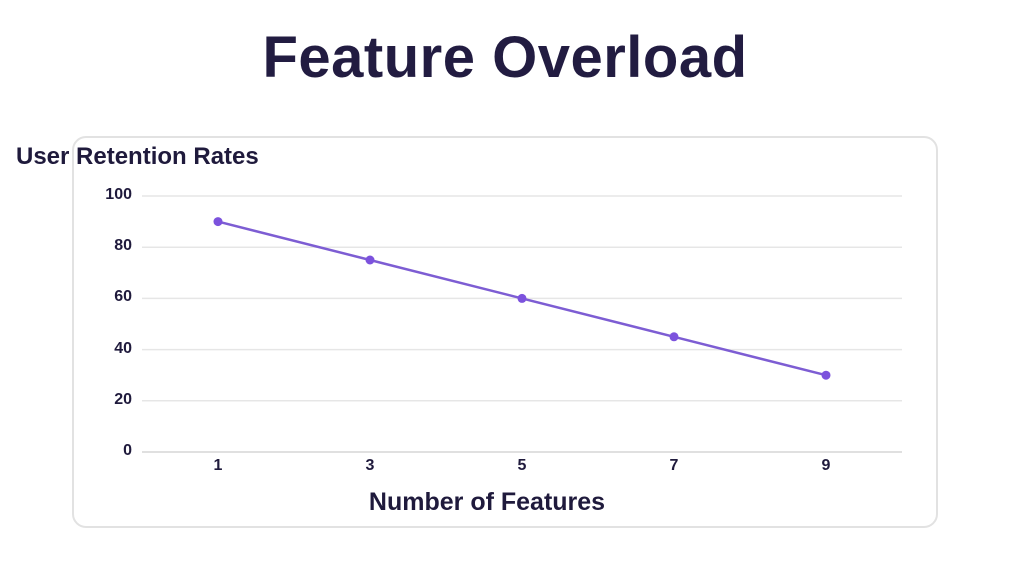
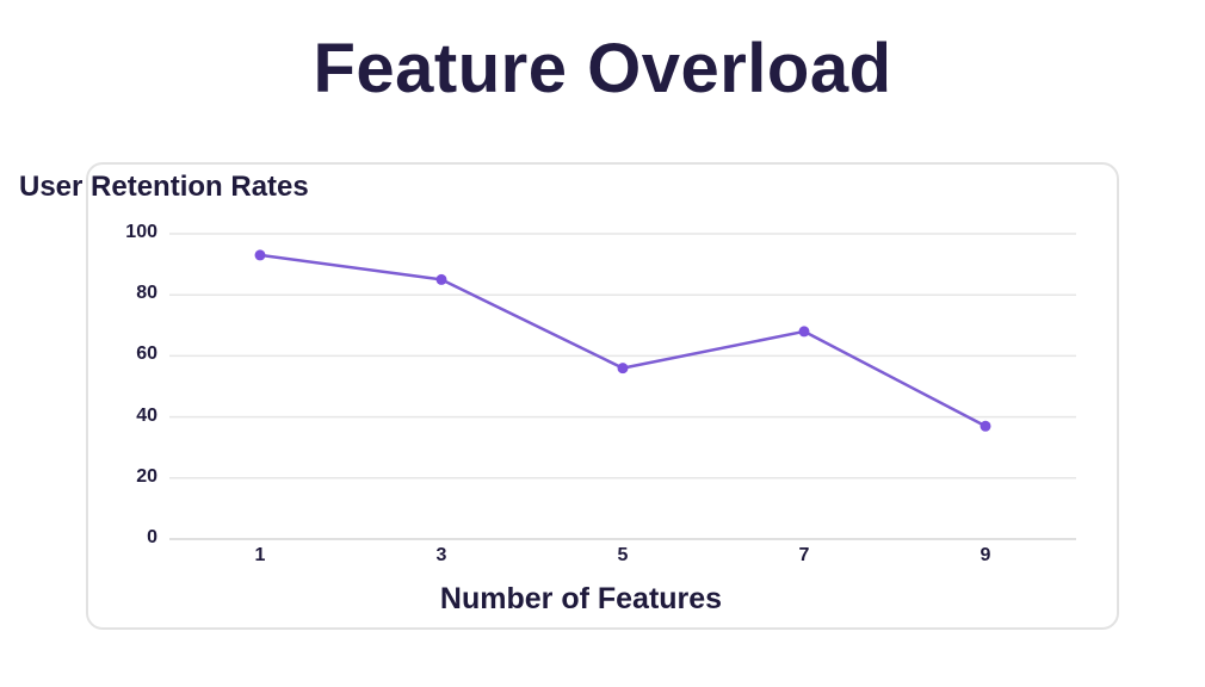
1: 90 -> 93
3: 75 -> 85
5: 60 -> 56
7: 45 -> 68
9: 30 -> 37
